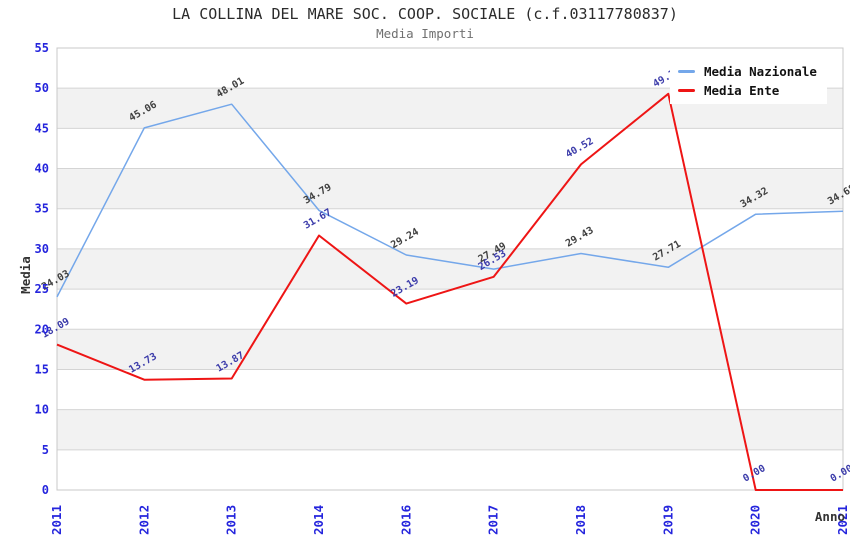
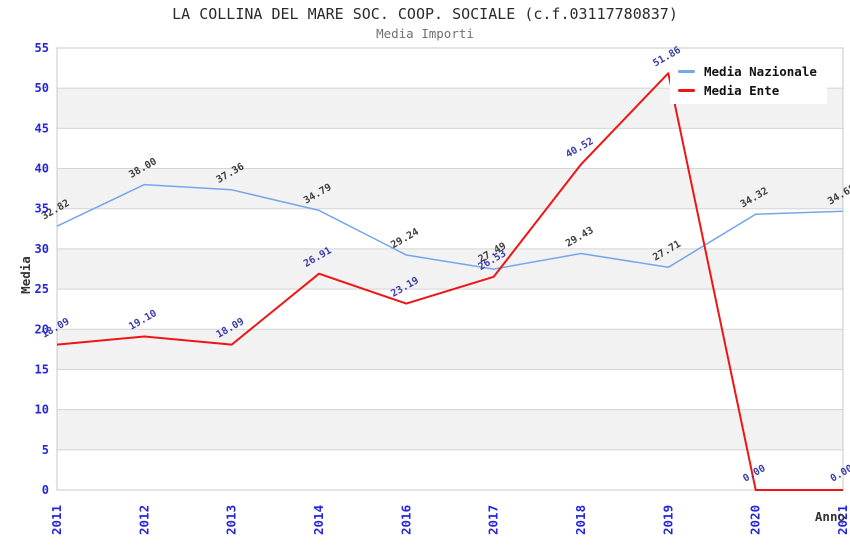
Media Nazionale/2011: 24.03 -> 32.82
Media Nazionale/2012: 45.06 -> 38.00
Media Ente/2012: 13.73 -> 19.10
Media Nazionale/2013: 48.01 -> 37.36
Media Ente/2013: 13.87 -> 18.09
Media Ente/2014: 31.67 -> 26.91
Media Ente/2019: 49.30 -> 51.86
